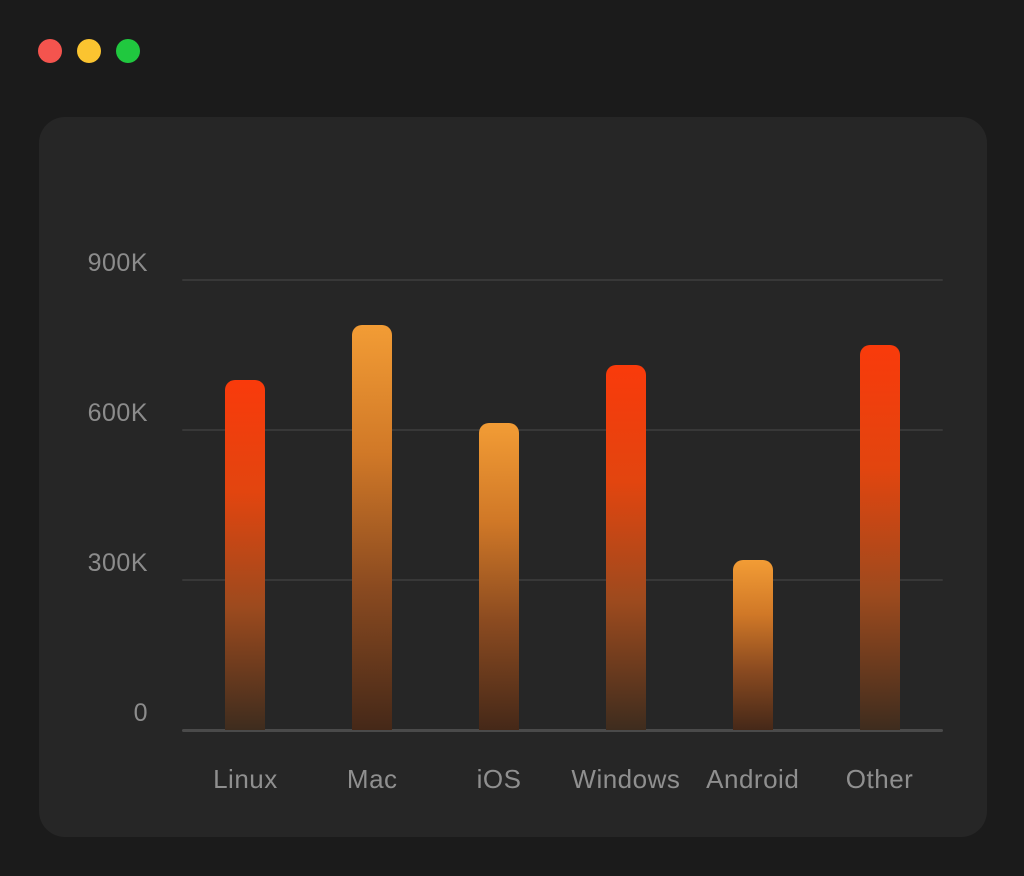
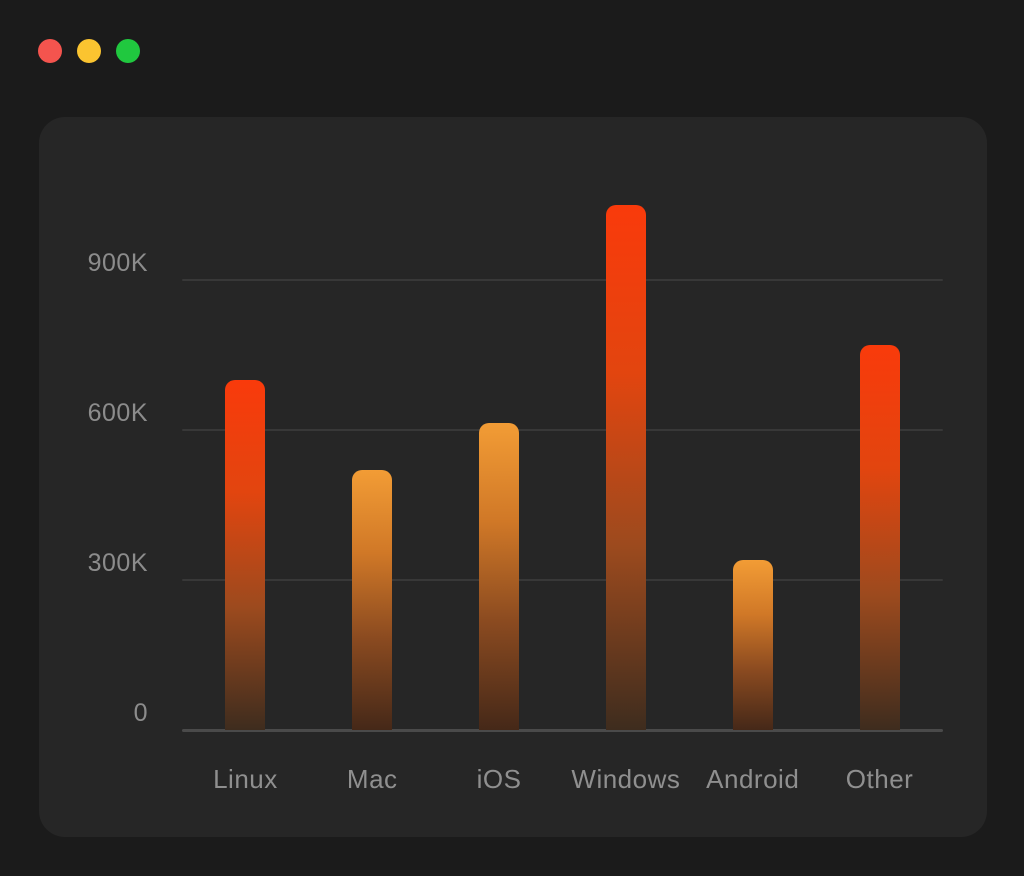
Mac: 810K -> 520K
Windows: 730K -> 1050K
